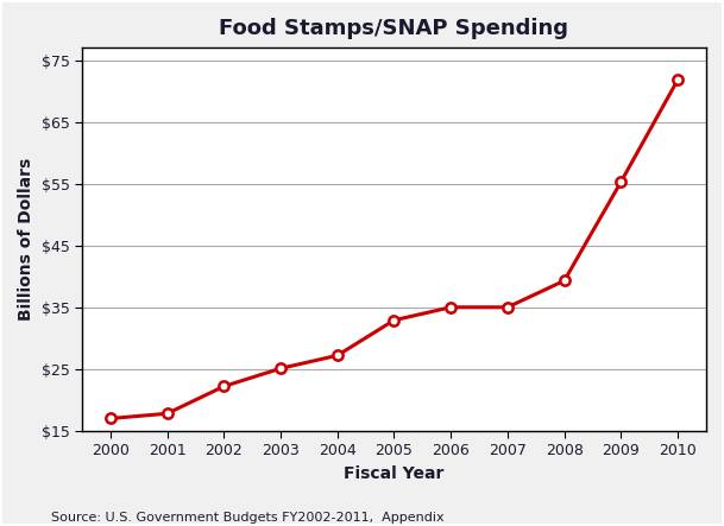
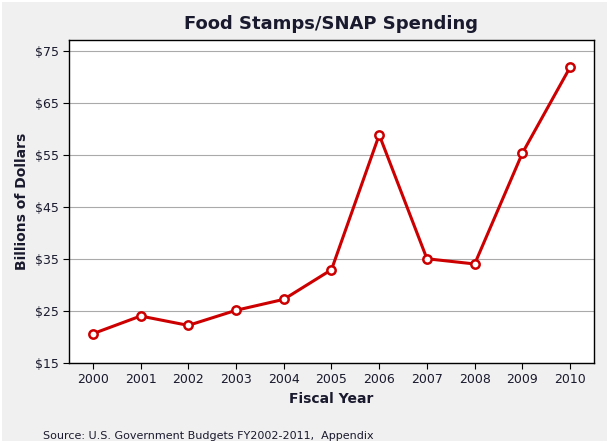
2000: $17.0 -> $20.6
2001: $17.8 -> $24.0
2006: $35.0 -> $58.8
2008: $39.3 -> $34.0
